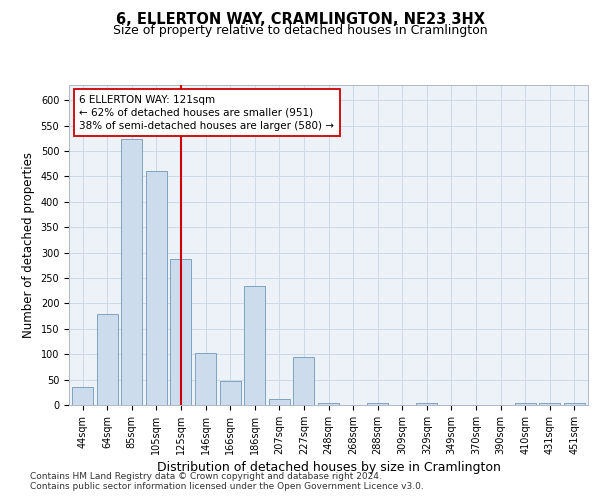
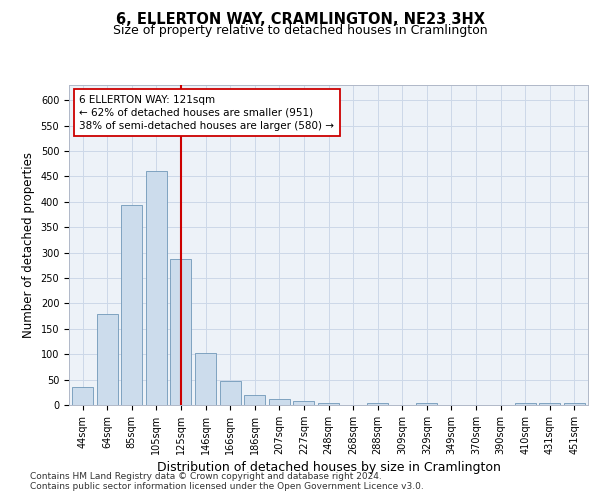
85sqm: 524 -> 393
186sqm: 234 -> 19
227sqm: 94 -> 8
